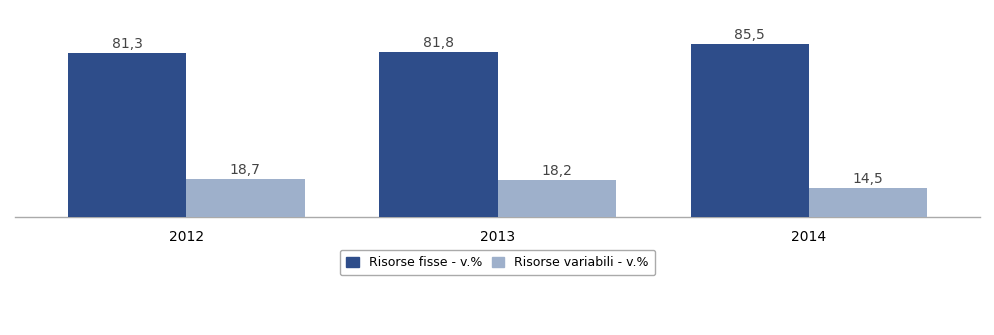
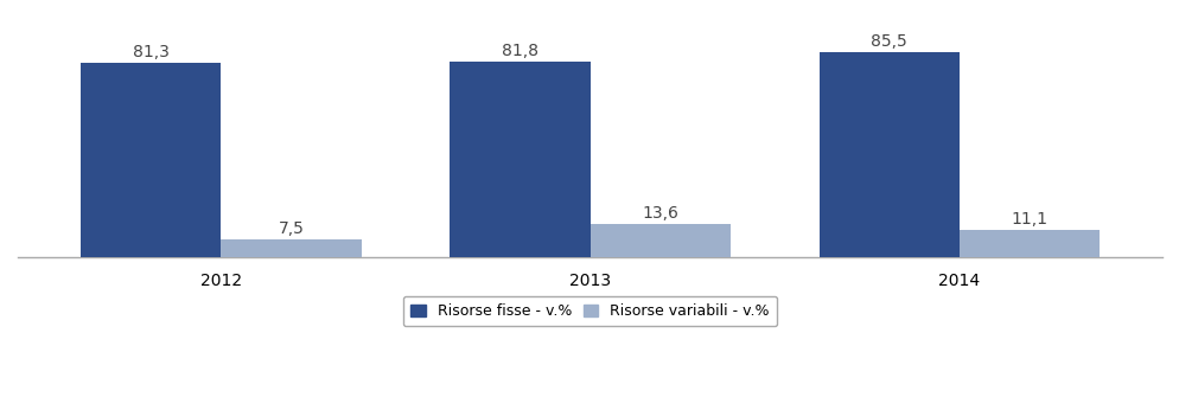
Risorse variabili - v.%/2012: 18,7 -> 7,5
Risorse variabili - v.%/2013: 18,2 -> 13,6
Risorse variabili - v.%/2014: 14,5 -> 11,1
